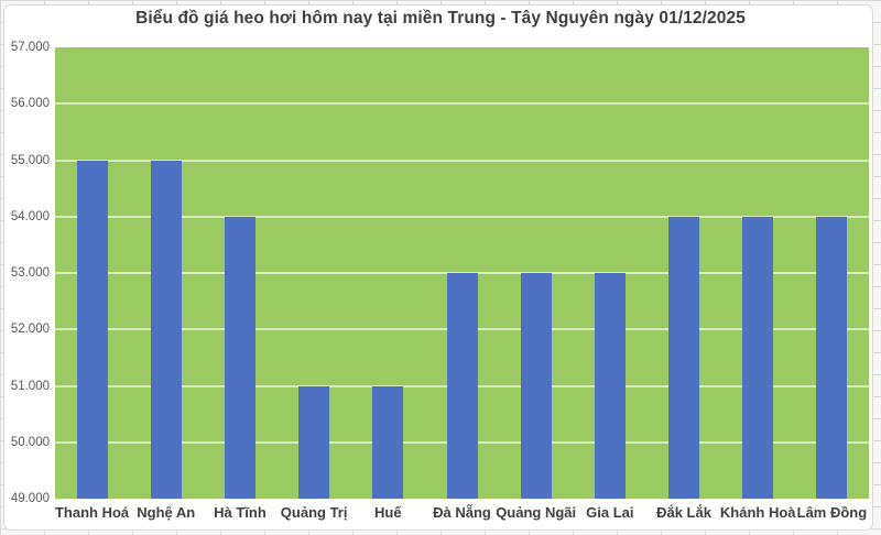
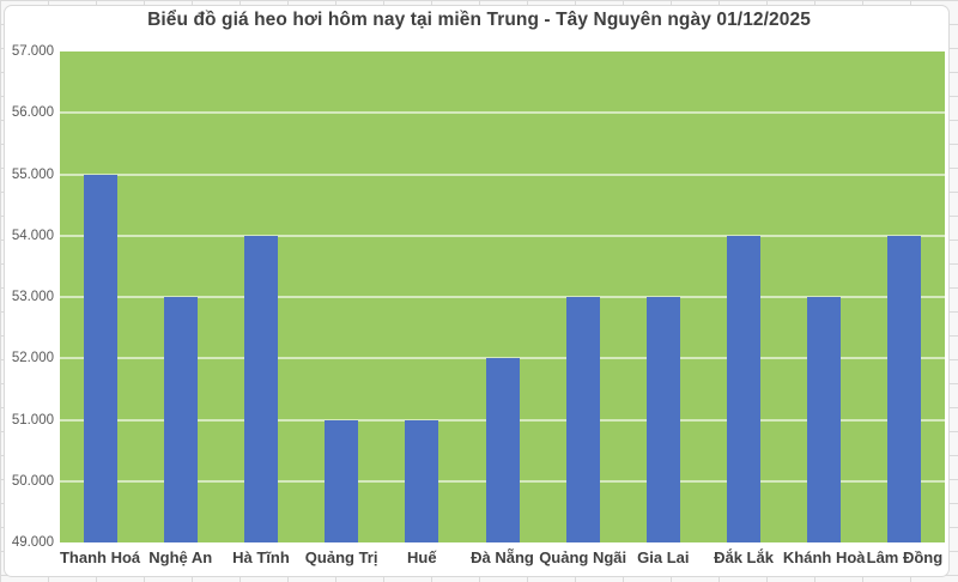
Nghệ An: 55000 -> 53000
Đà Nẵng: 53000 -> 52000
Khánh Hoà: 54000 -> 53000
